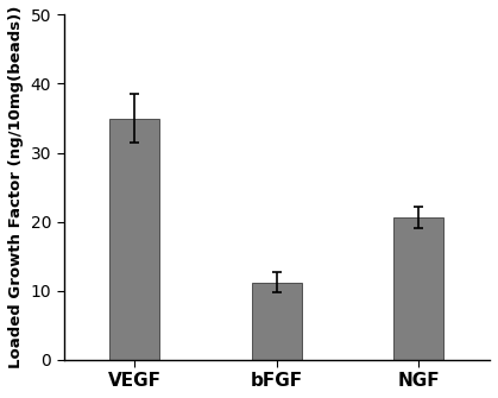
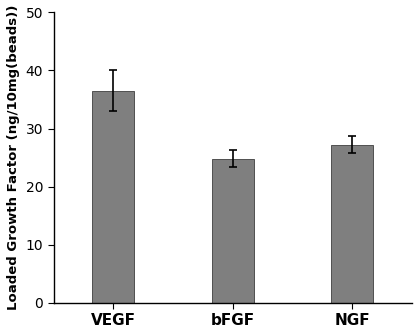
VEGF: 35.0 -> 36.5
bFGF: 11.2 -> 24.8
NGF: 20.6 -> 27.2
